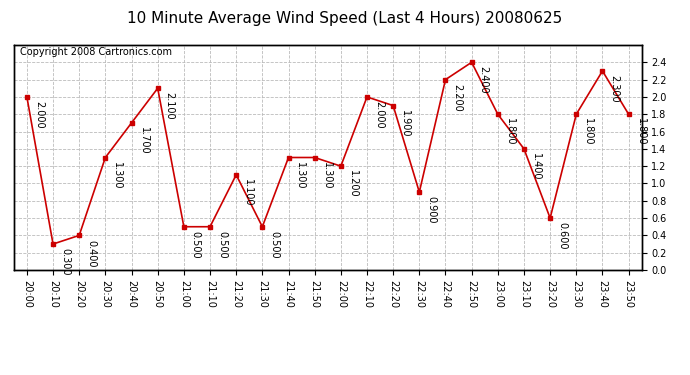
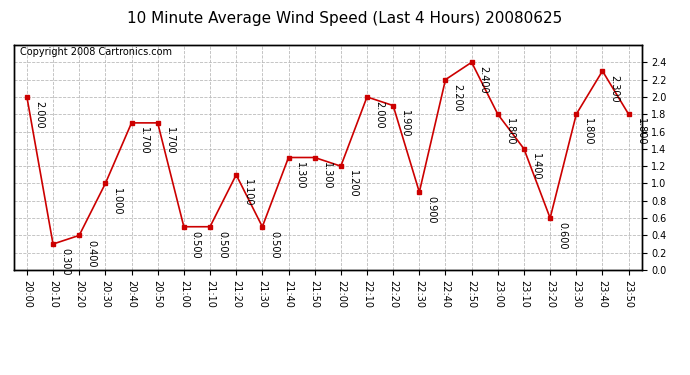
20:30: 1.300 -> 1.000
20:50: 2.100 -> 1.700
